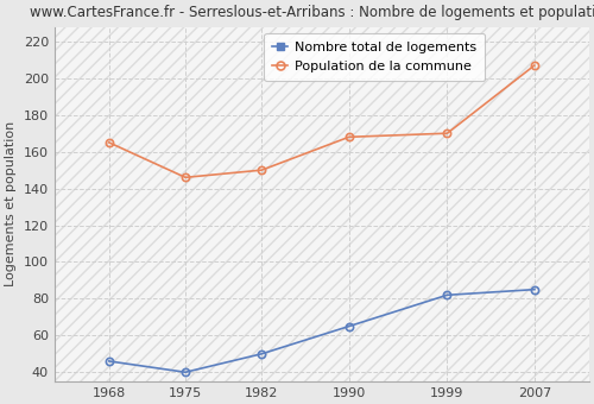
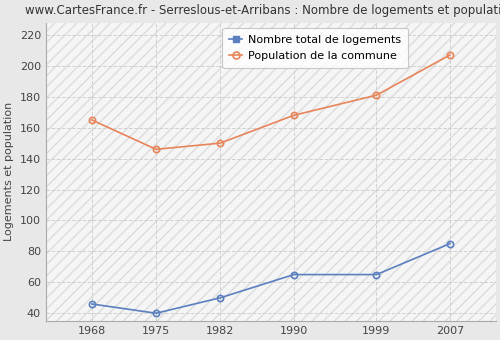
Nombre total de logements/1999: 82 -> 65
Population de la commune/1999: 170 -> 181
